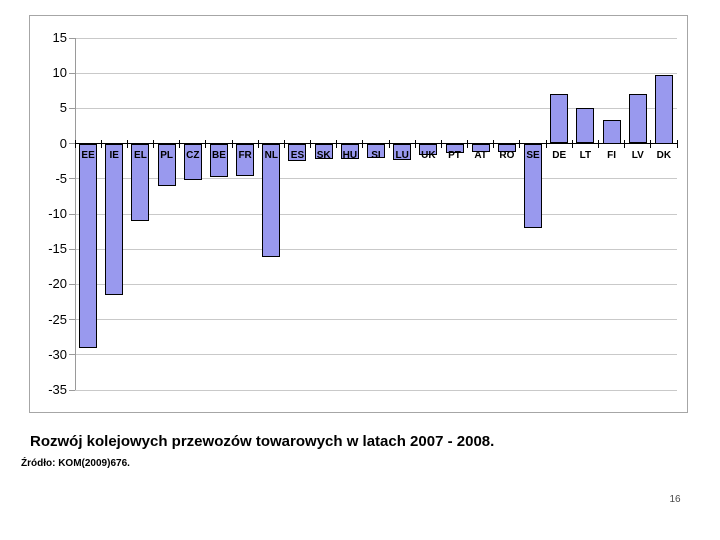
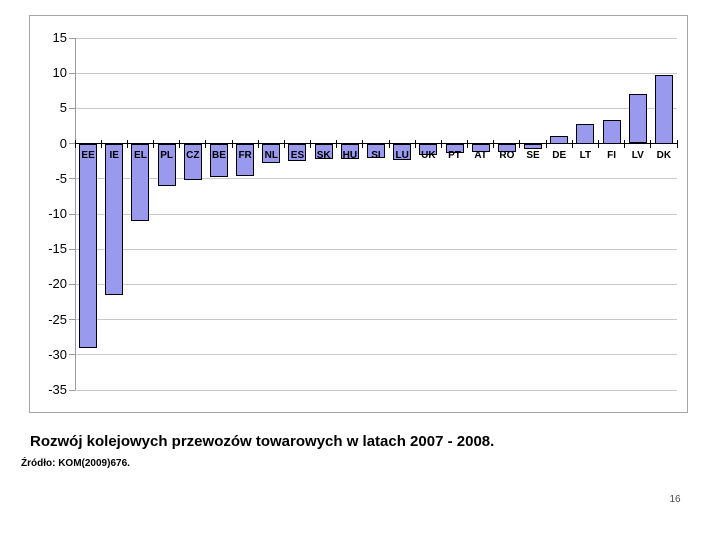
NL: -16 -> -3
SE: -12 -> -1
DE: 7 -> 1
LT: 5 -> 3
